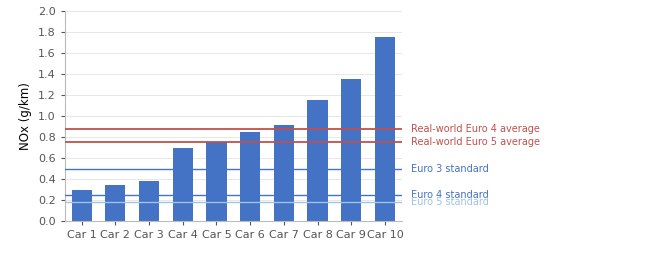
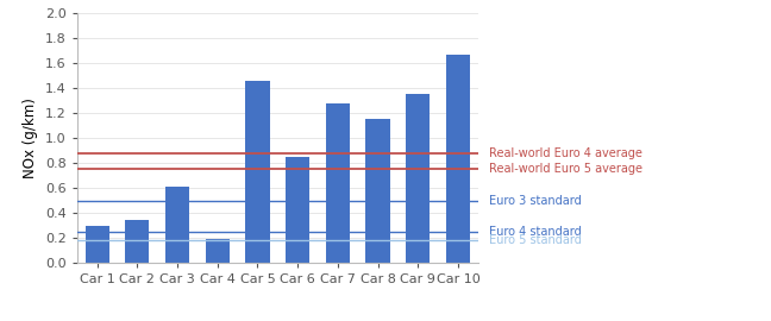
Car 3: 0.38 -> 0.61
Car 4: 0.70 -> 0.19
Car 5: 0.75 -> 1.46
Car 7: 0.92 -> 1.28
Car 10: 1.75 -> 1.67
